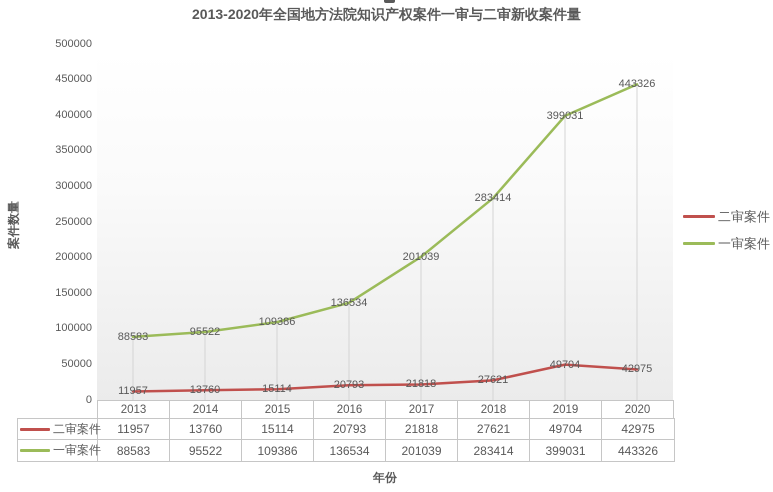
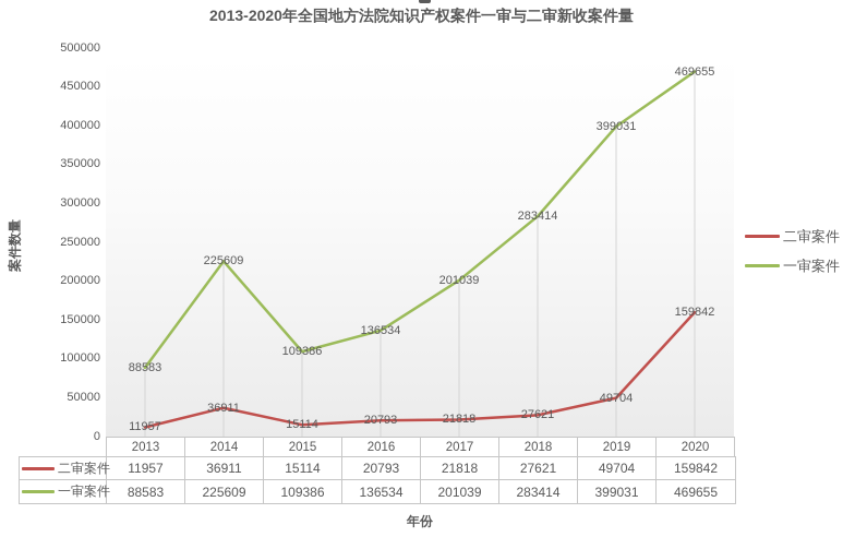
二审案件/2014: 13760 -> 36911
一审案件/2014: 95522 -> 225609
二审案件/2020: 42975 -> 159842
一审案件/2020: 443326 -> 469655
